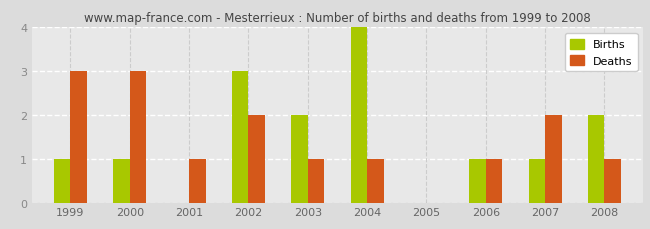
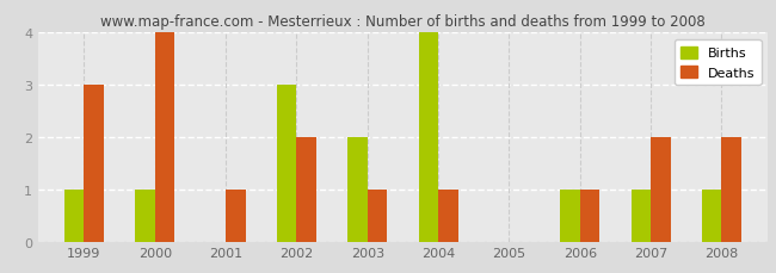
Deaths/2000: 3 -> 4
Births/2008: 2 -> 1
Deaths/2008: 1 -> 2
